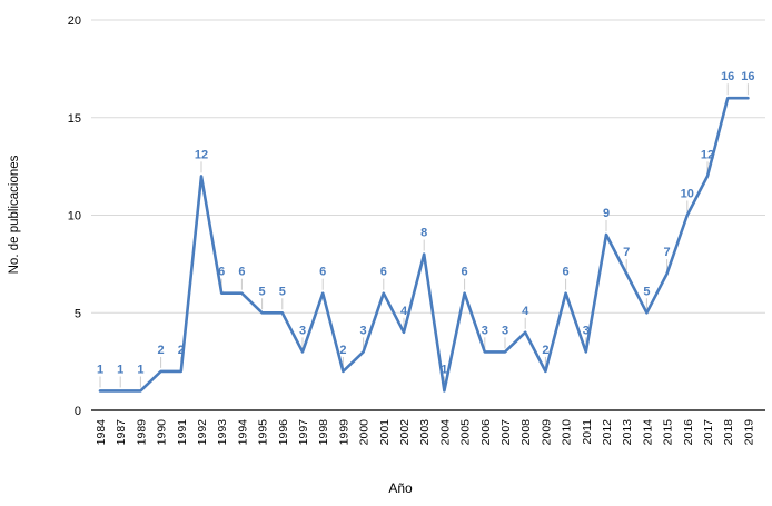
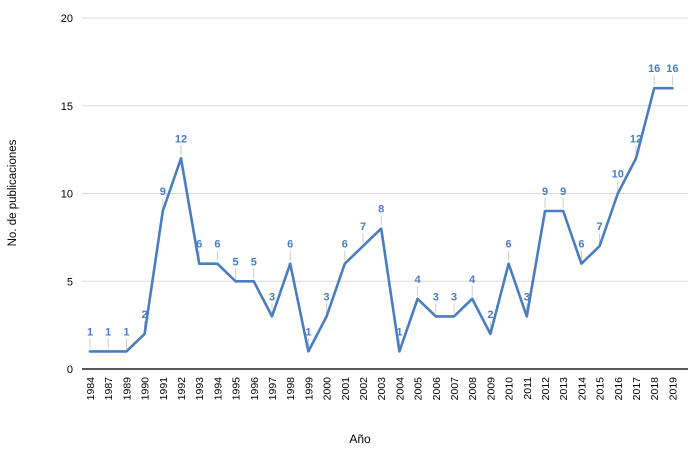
1991: 2 -> 9
1999: 2 -> 1
2002: 4 -> 7
2005: 6 -> 4
2013: 7 -> 9
2014: 5 -> 6
